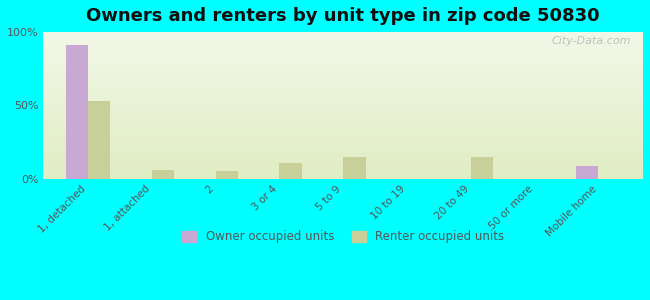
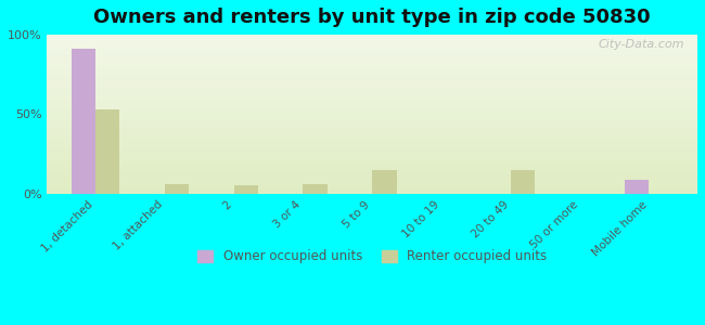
Renter occupied units/3 or 4: 11% -> 6%
